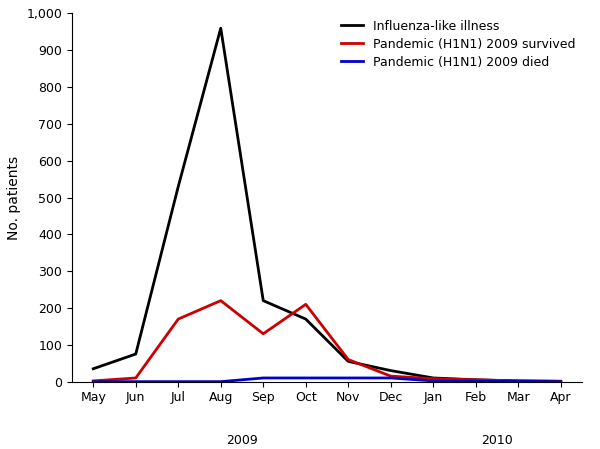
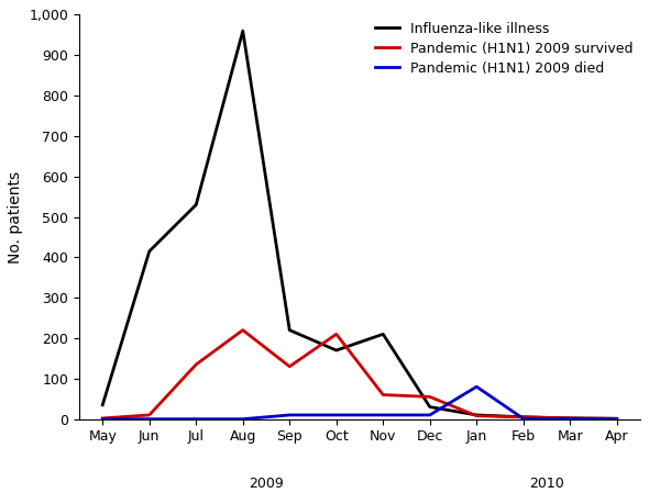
Influenza-like illness/Jun: 75 -> 415
Pandemic (H1N1) 2009 survived/Jul: 170 -> 135
Influenza-like illness/Nov: 55 -> 210
Pandemic (H1N1) 2009 survived/Dec: 15 -> 55
Pandemic (H1N1) 2009 died/Jan: 2 -> 80
